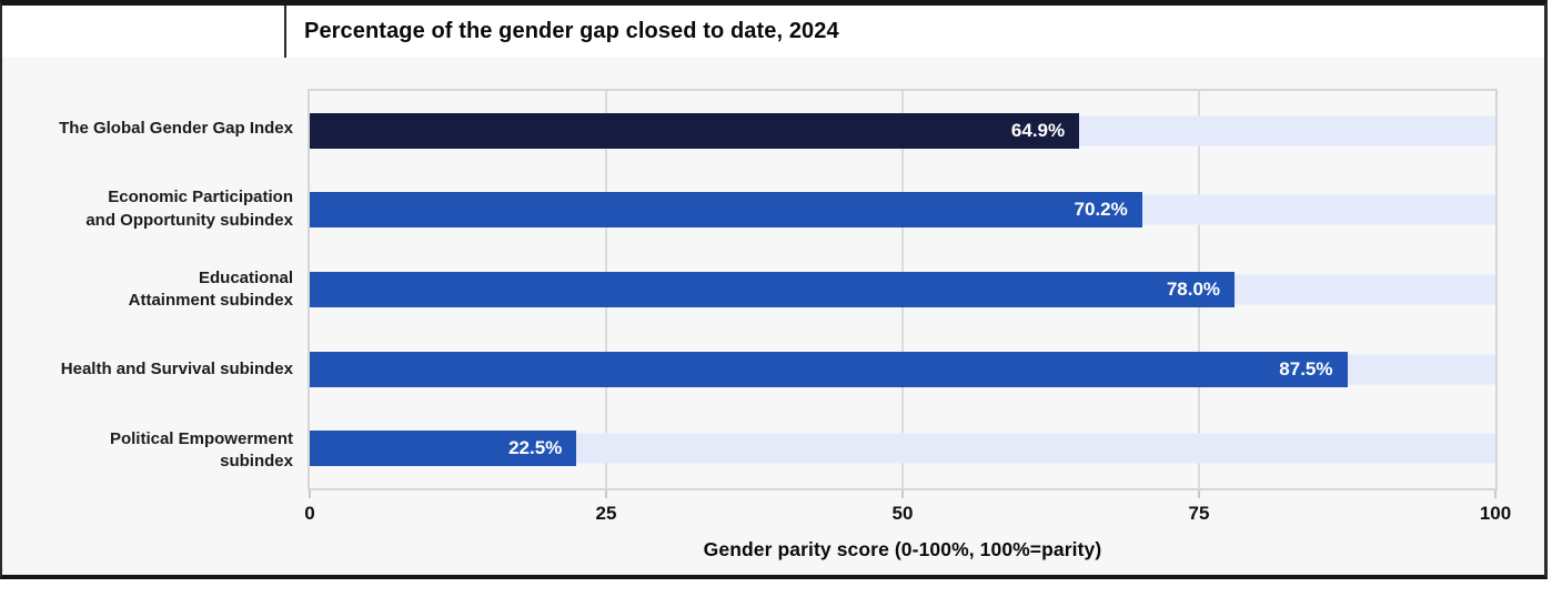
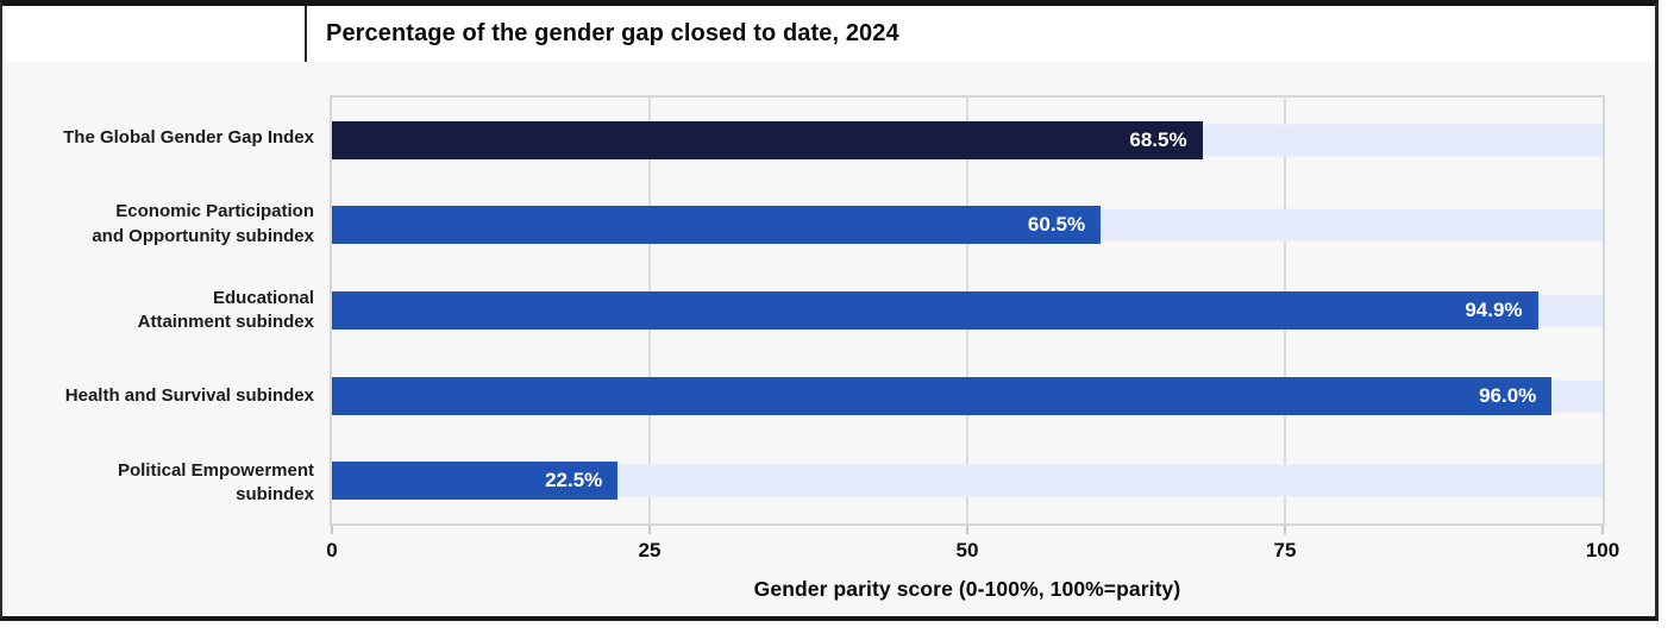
The Global Gender Gap Index: 64.9% -> 68.5%
Economic Participation and Opportunity subindex: 70.2% -> 60.5%
Educational Attainment subindex: 78.0% -> 94.9%
Health and Survival subindex: 87.5% -> 96.0%
